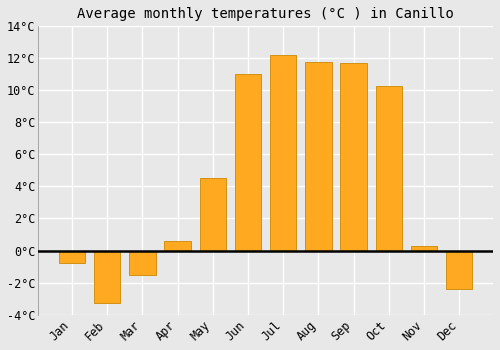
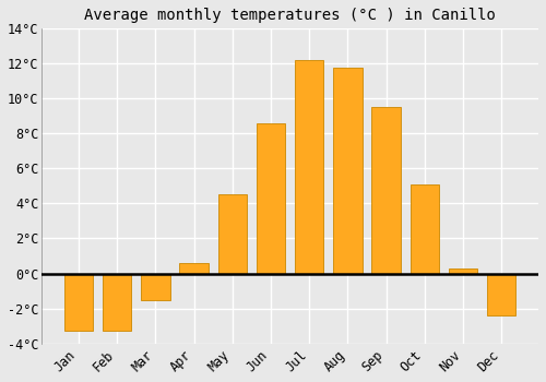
Jan: -0.8°C -> -3.3°C
Jun: 11.0°C -> 8.6°C
Sep: 11.7°C -> 9.5°C
Oct: 10.3°C -> 5.1°C
